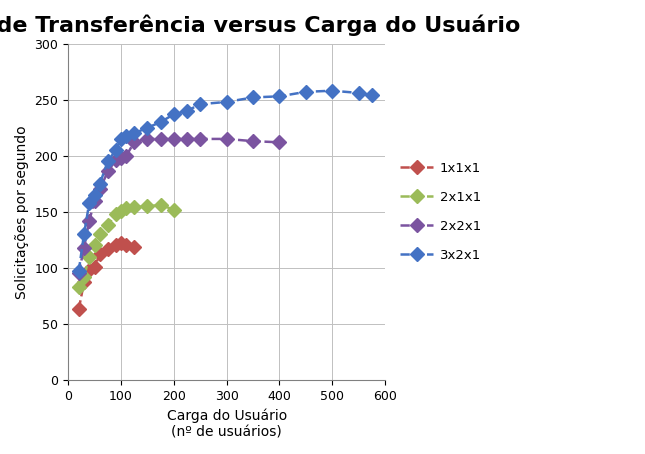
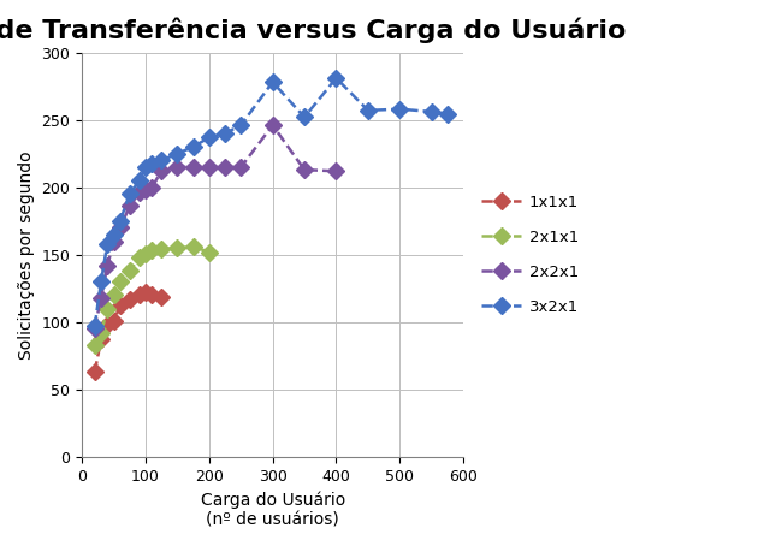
2x2x1/300: 215 -> 246
3x2x1/300: 248 -> 278
3x2x1/400: 253 -> 281
